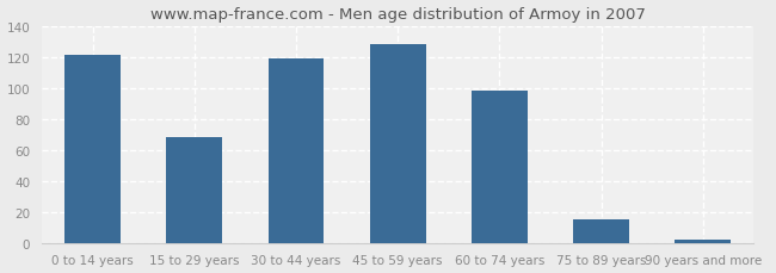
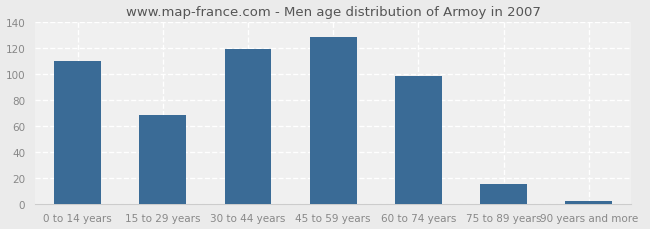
0 to 14 years: 121 -> 110
